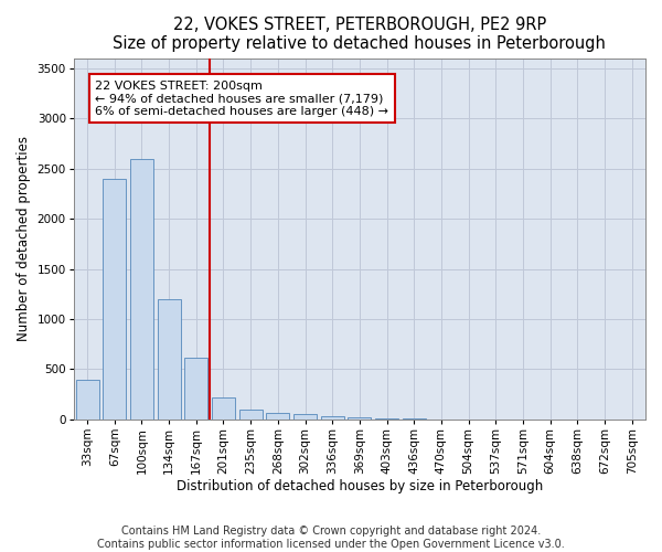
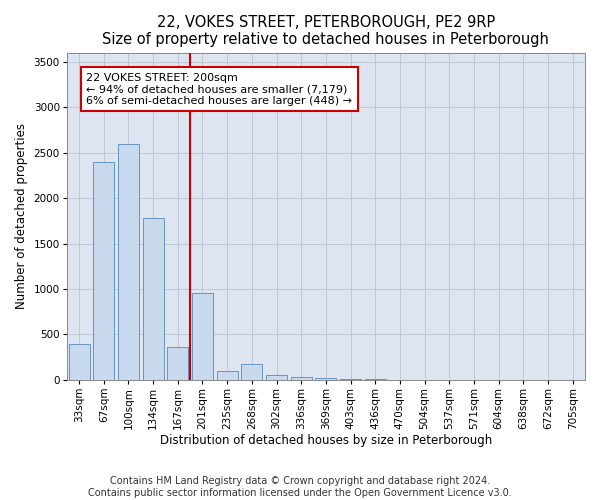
134sqm: 1200 -> 1780
167sqm: 620 -> 360
201sqm: 220 -> 960
268sqm: 60 -> 180
